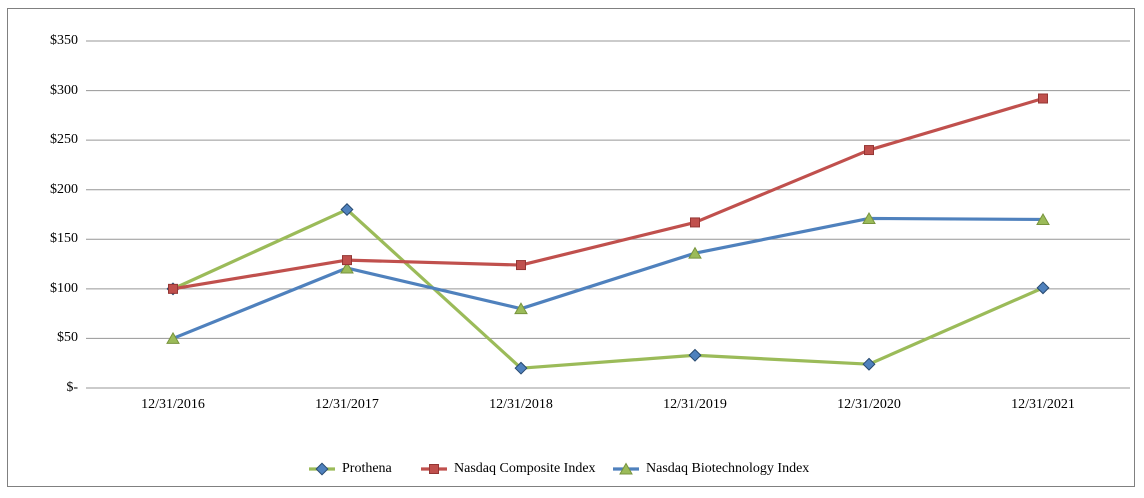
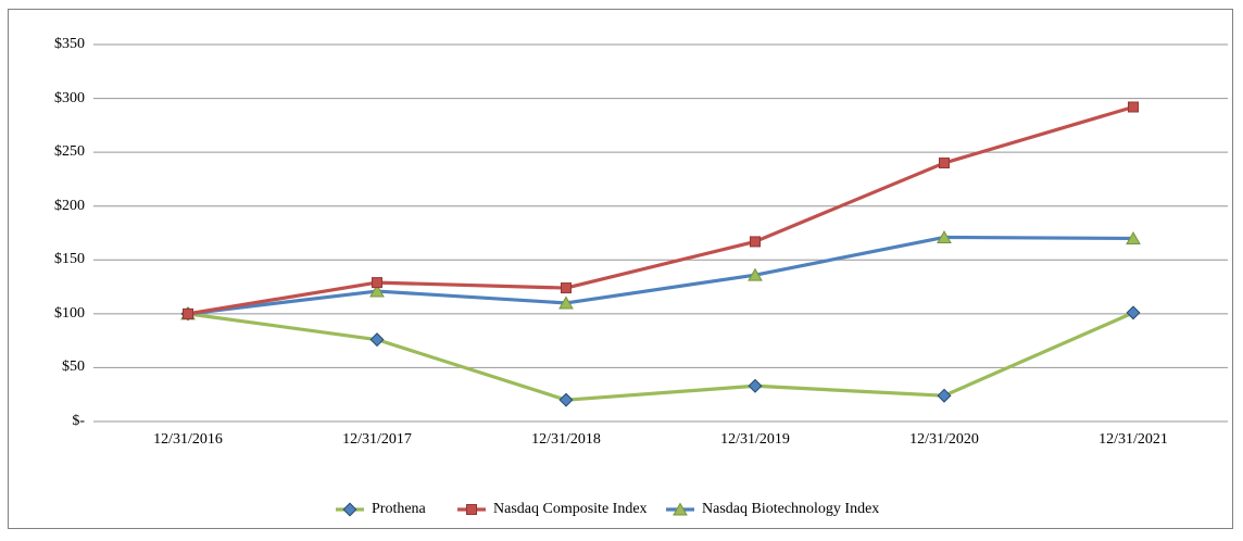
Nasdaq Biotechnology Index/12/31/2016: $50 -> $100
Prothena/12/31/2017: $180 -> $80
Nasdaq Biotechnology Index/12/31/2018: $80 -> $110
